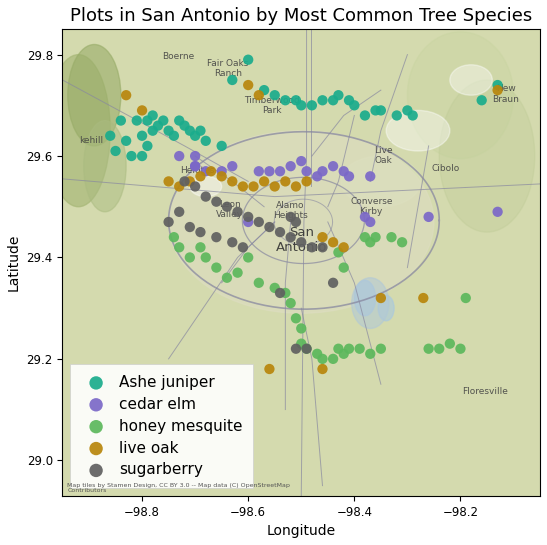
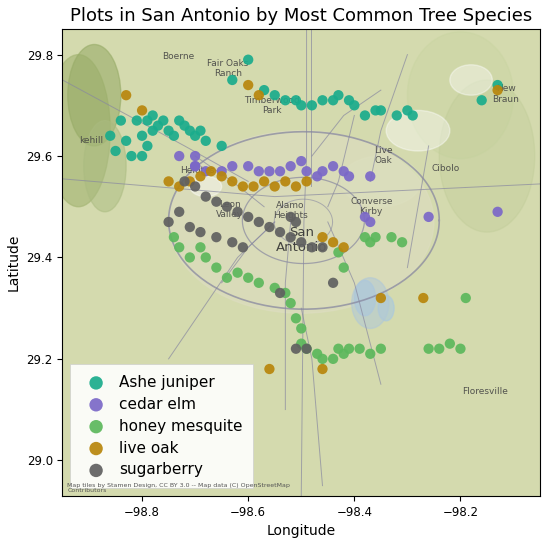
cedar elm/−98.6: 29.47 -> 29.58
honey mesquite/−98.6: 29.40 -> 29.36
